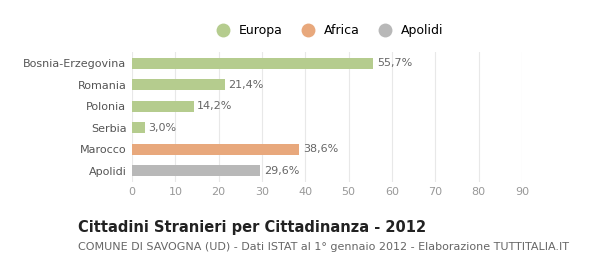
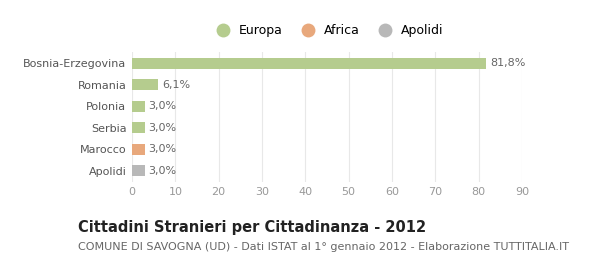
Bosnia-Erzegovina: 55,7% -> 81,8%
Romania: 21,4% -> 6,1%
Polonia: 14,2% -> 3,0%
Marocco: 38,6% -> 3,0%
Apolidi: 29,6% -> 3,0%
